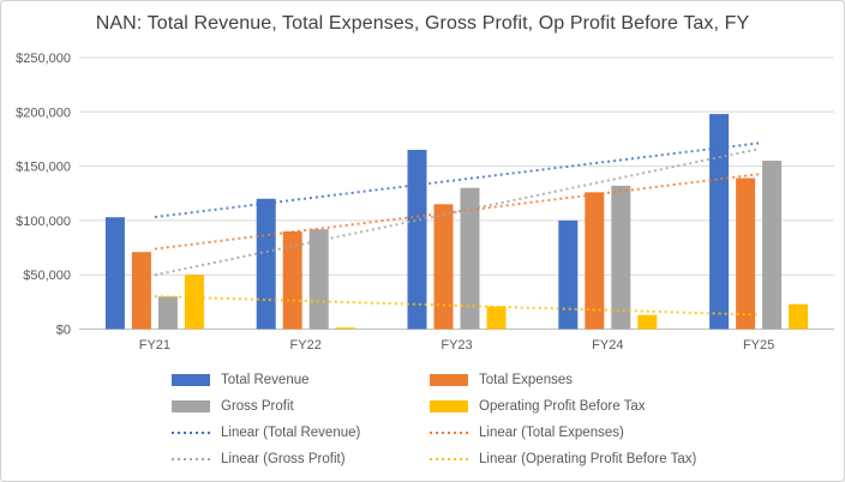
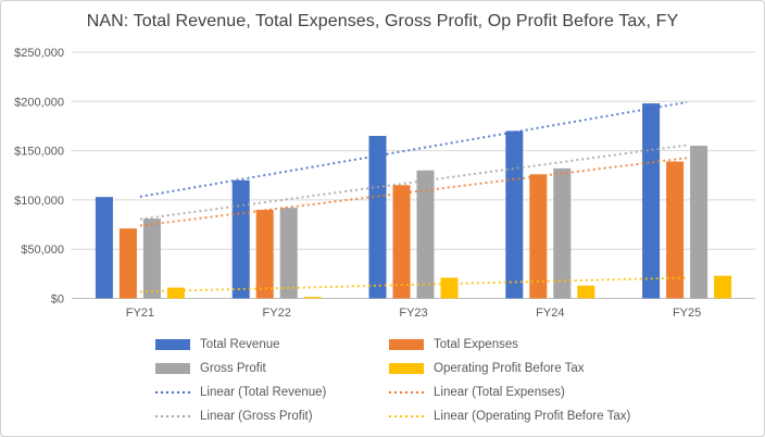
Gross Profit/FY21: $30000 -> $80000
Operating Profit Before Tax/FY21: $50000 -> $10000
Total Revenue/FY24: $100000 -> $170000
